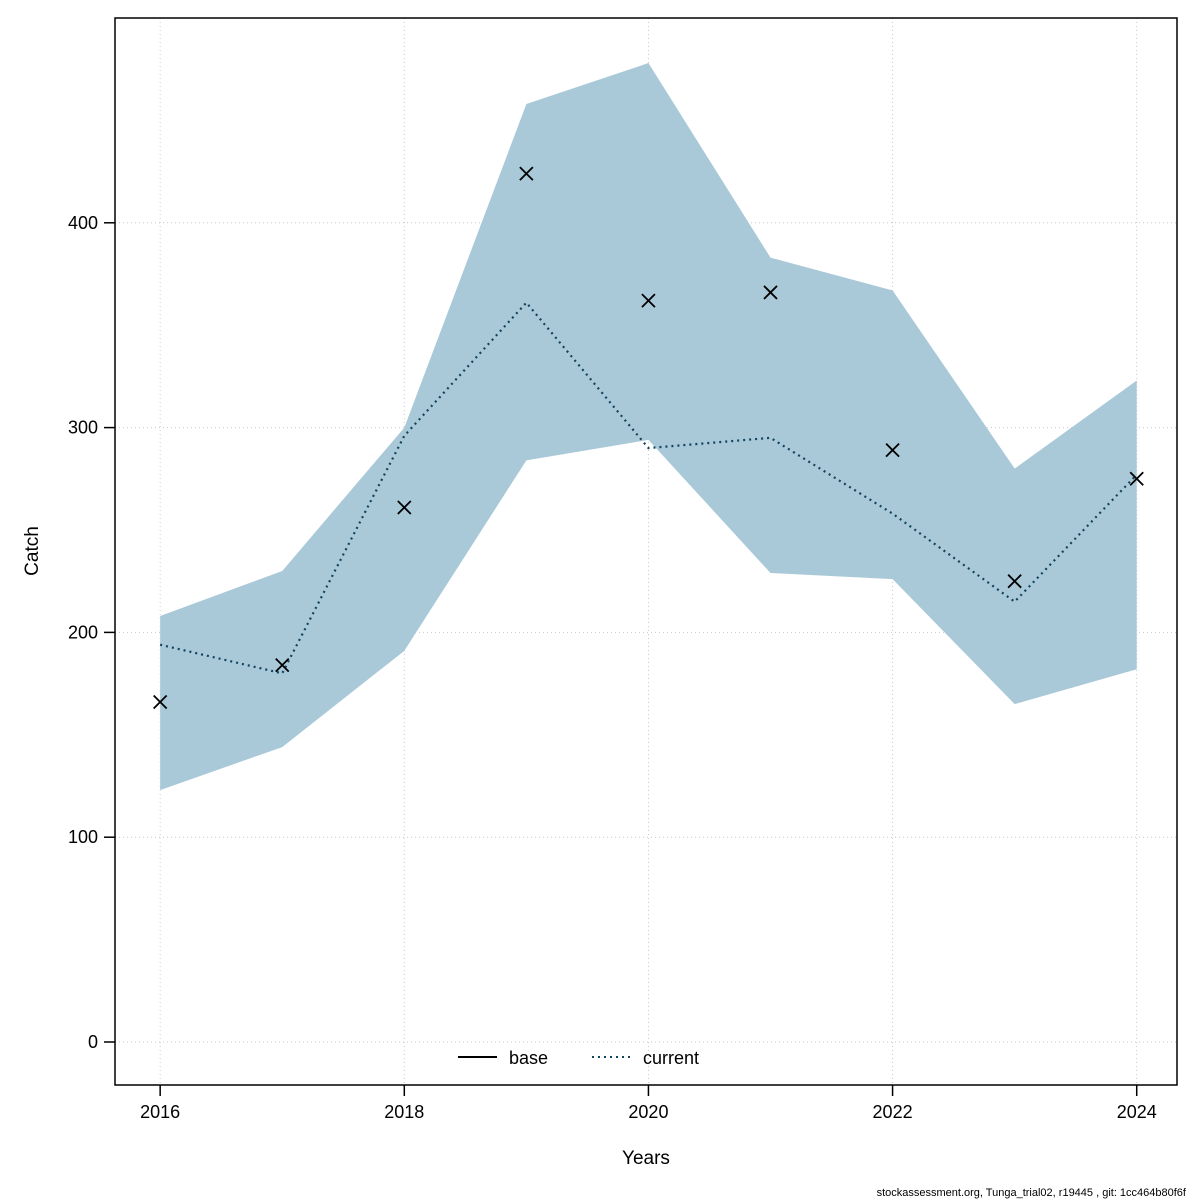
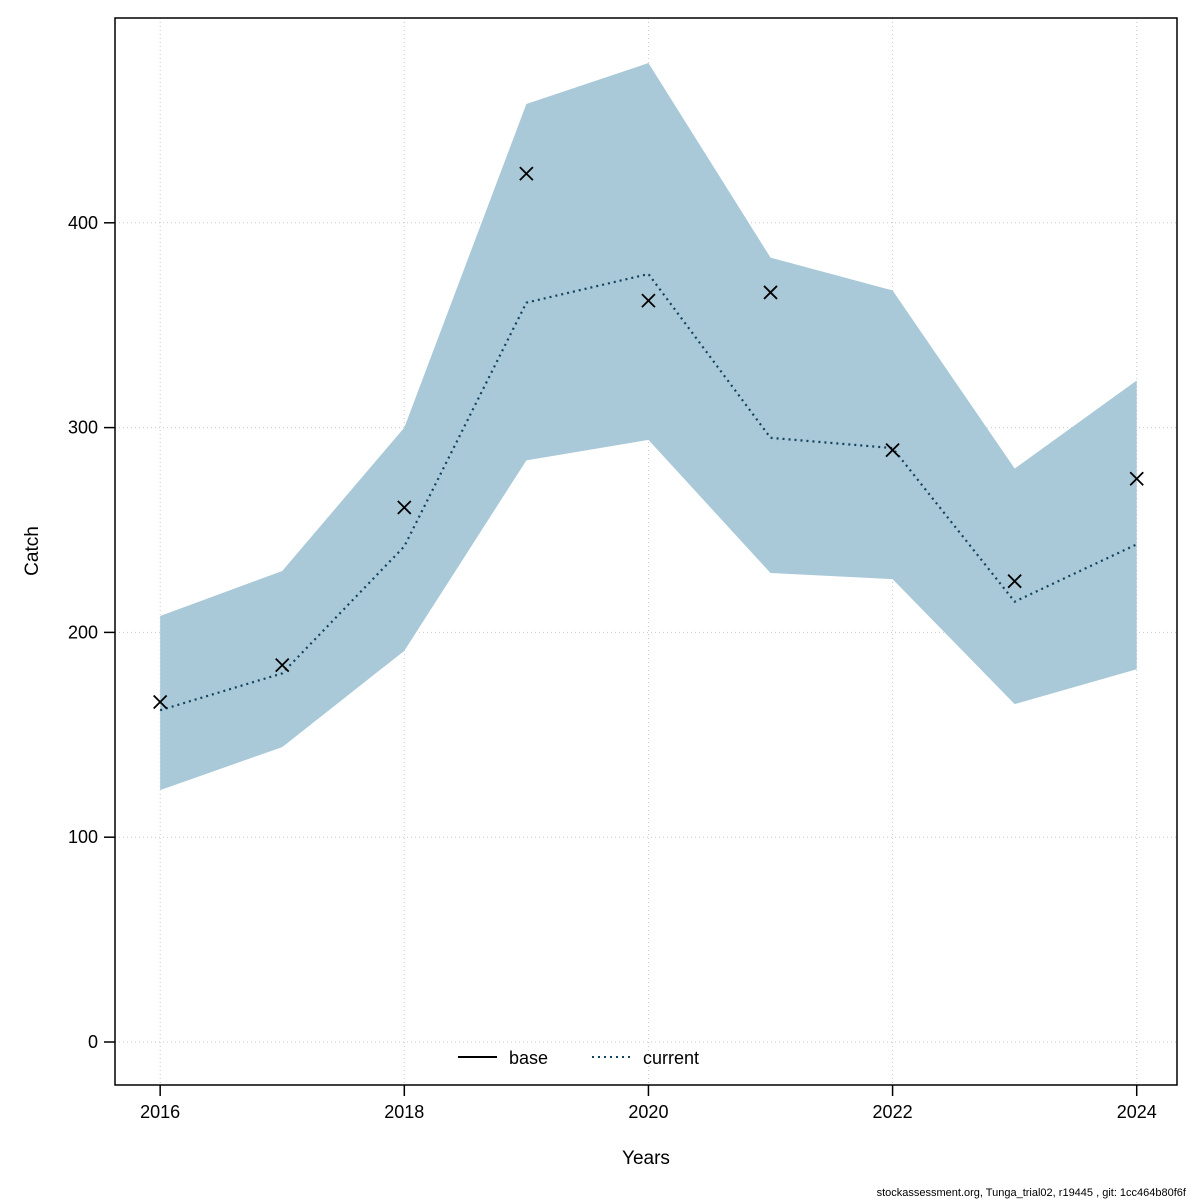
current/2016: 194 -> 162
current/2018: 296 -> 242
current/2020: 290 -> 375
current/2022: 258 -> 290
current/2024: 277 -> 243
